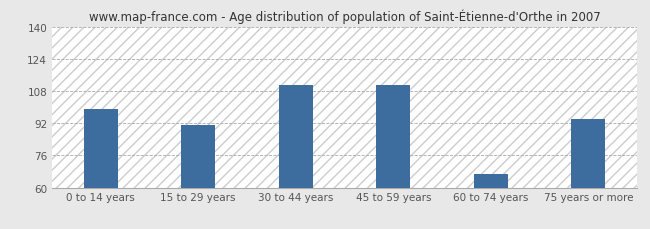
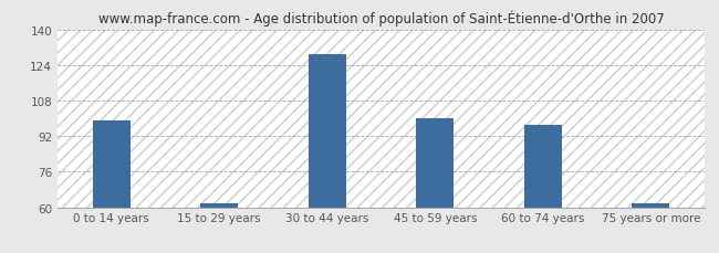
15 to 29 years: 91 -> 62
30 to 44 years: 111 -> 129
45 to 59 years: 111 -> 100
60 to 74 years: 67 -> 97
75 years or more: 94 -> 62
